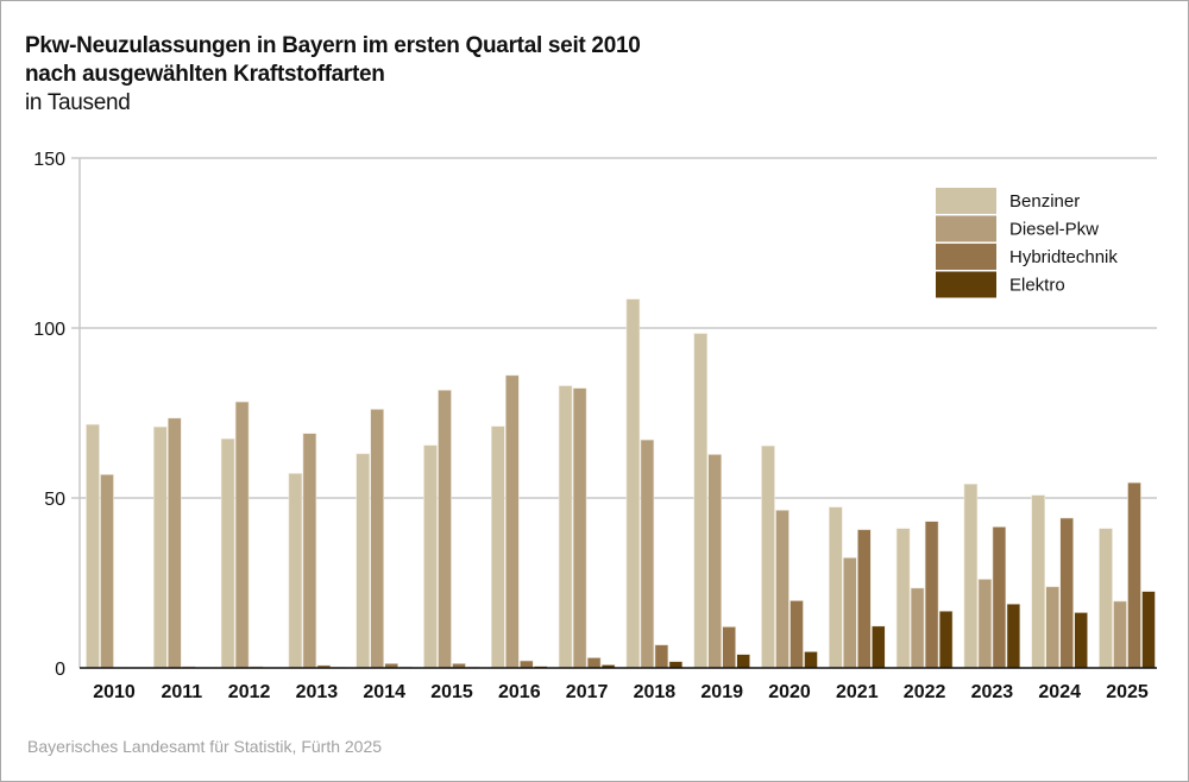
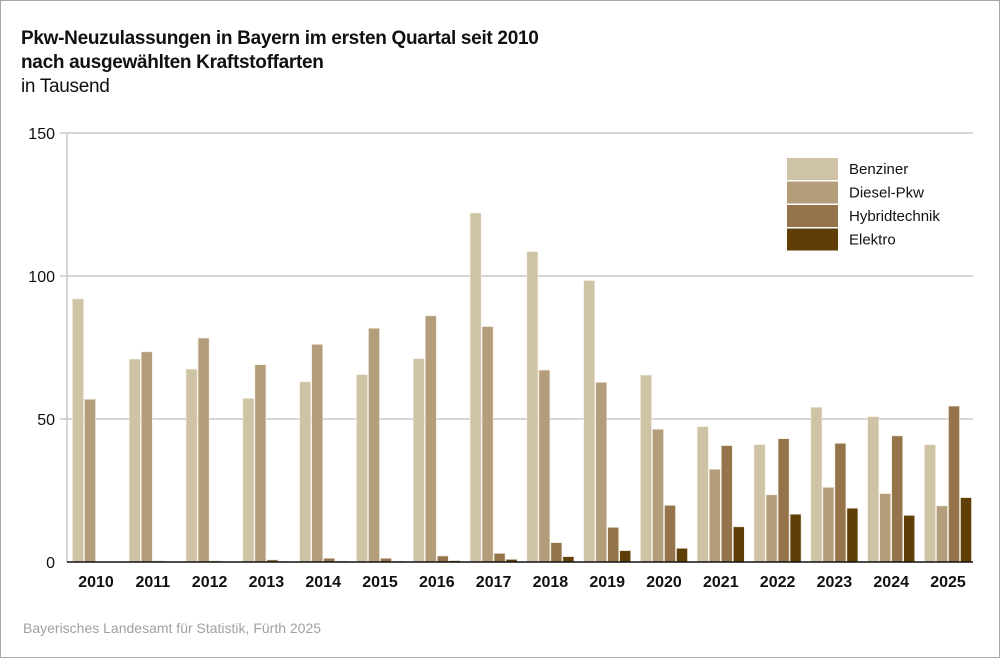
Benziner/2010: 72 -> 92
Benziner/2017: 83 -> 122
